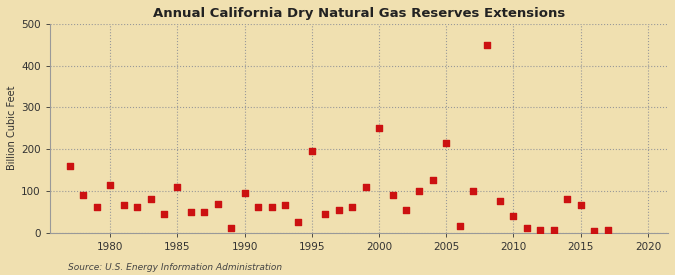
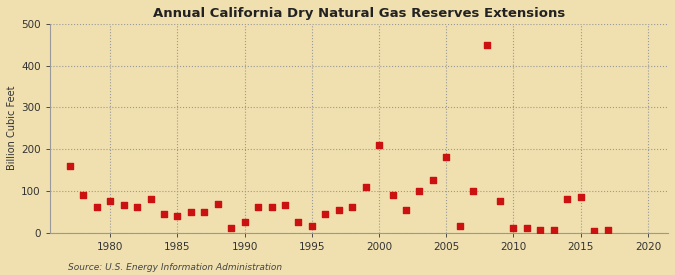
1980: 115 -> 75
1985: 110 -> 40
1990: 95 -> 25
1995: 195 -> 15
2000: 250 -> 210
2005: 215 -> 180
2010: 40 -> 10
2015: 65 -> 85
